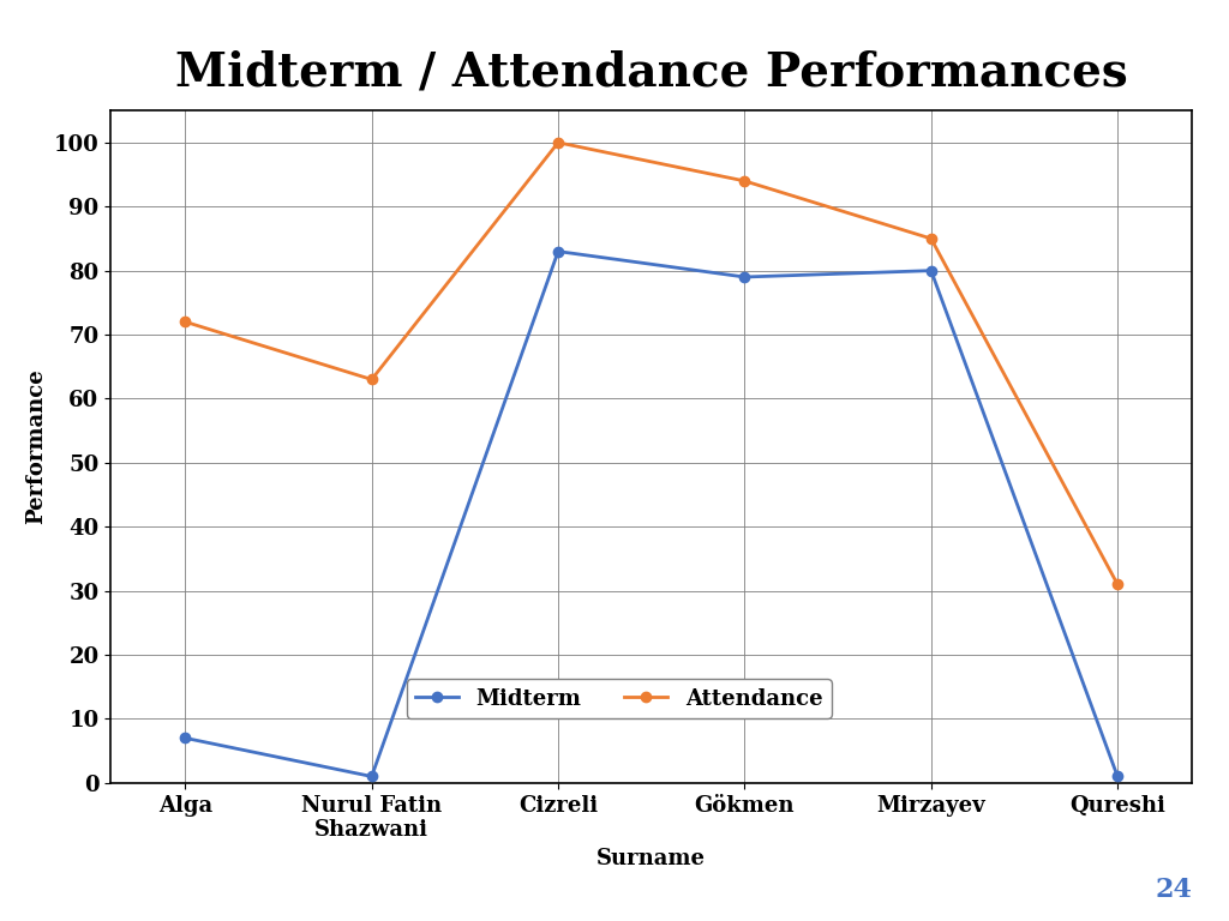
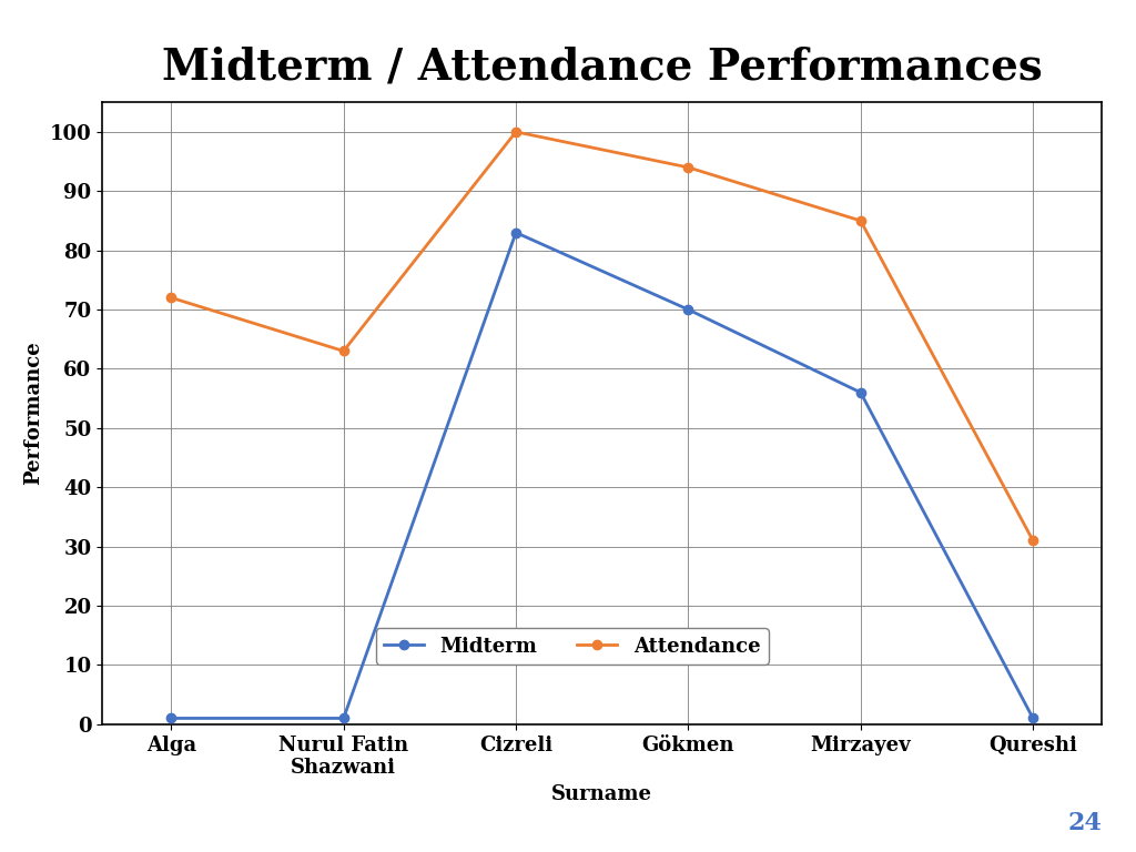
Midterm/Alga: 7 -> 1
Midterm/Gökmen: 79 -> 70
Midterm/Mirzayev: 80 -> 56
